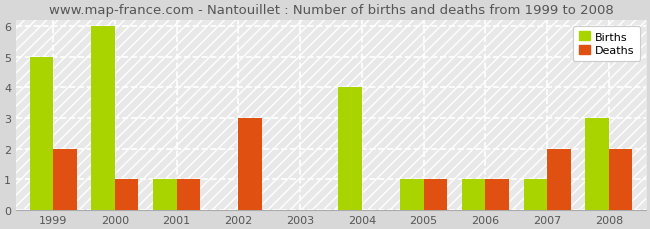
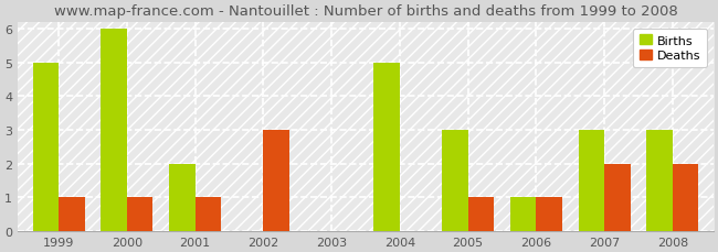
Deaths/1999: 2 -> 1
Births/2001: 1 -> 2
Births/2004: 4 -> 5
Births/2005: 1 -> 3
Births/2007: 1 -> 3
